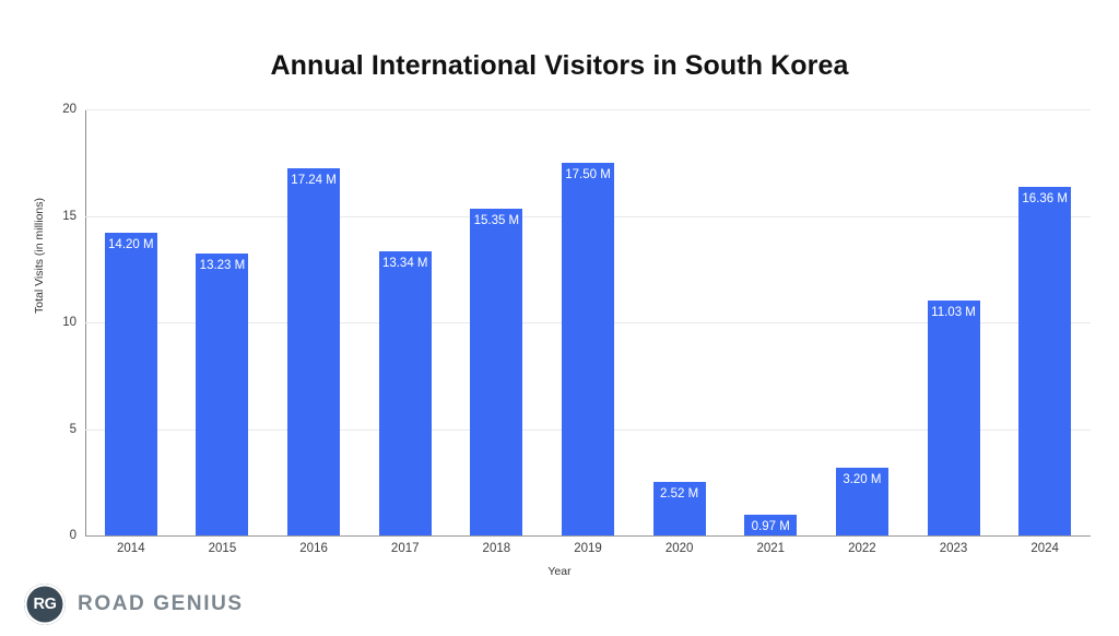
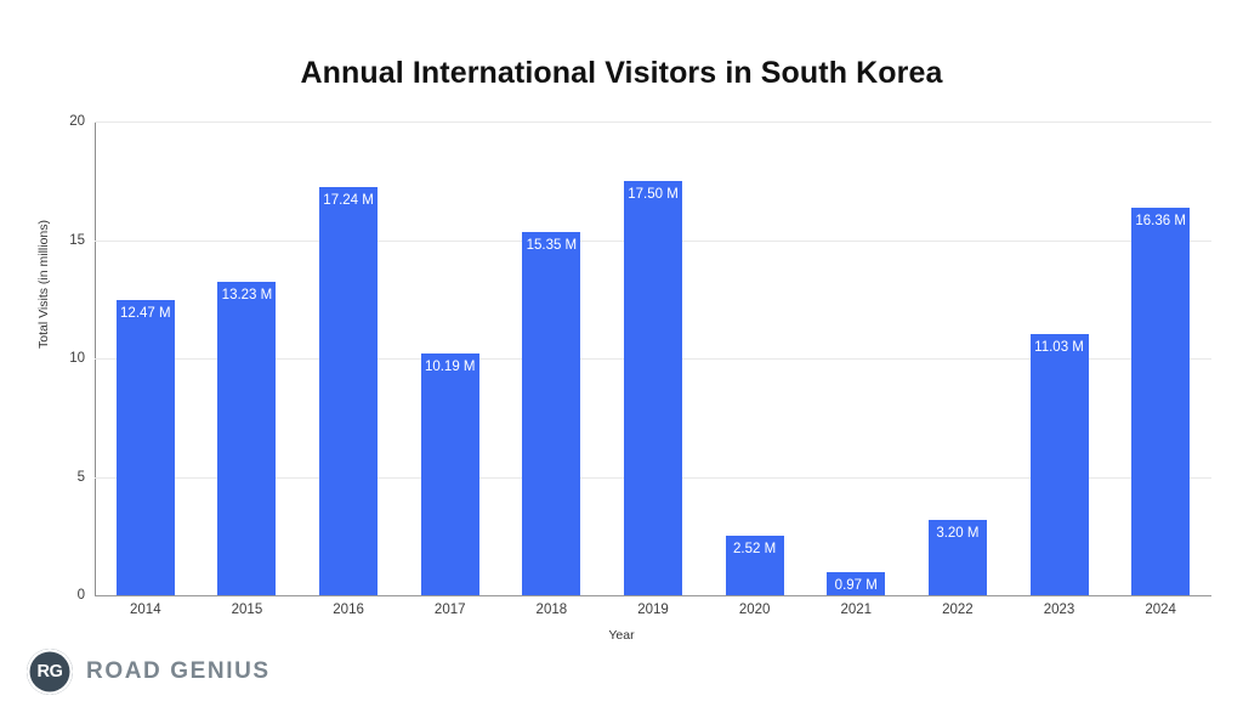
2014: 14.20 -> 12.47
2017: 13.34 -> 10.19
